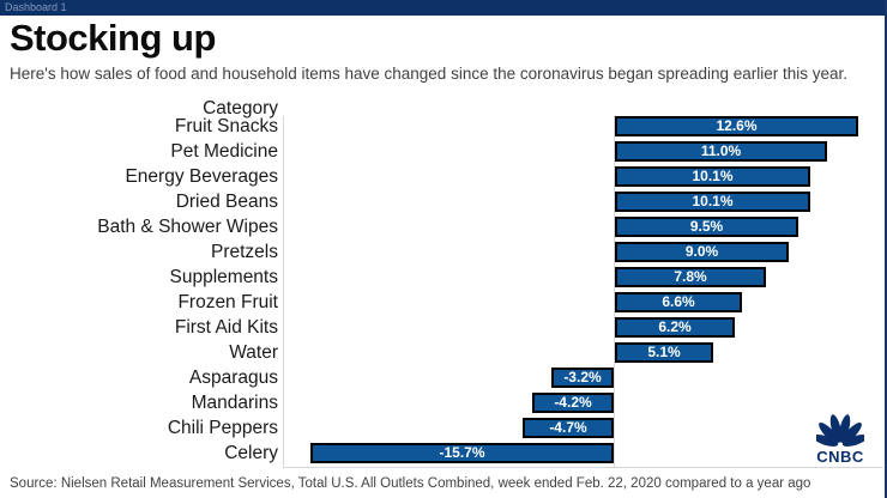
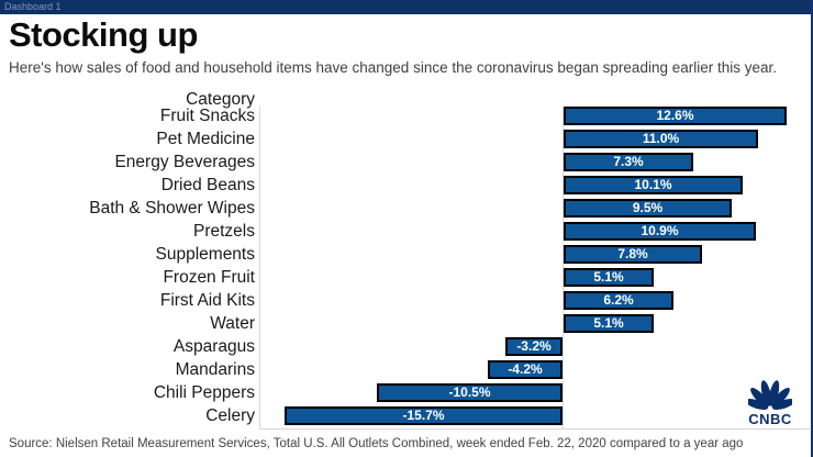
Energy Beverages: 10.1% -> 7.3%
Pretzels: 9.0% -> 10.9%
Frozen Fruit: 6.6% -> 5.1%
Chili Peppers: -4.7% -> -10.5%
